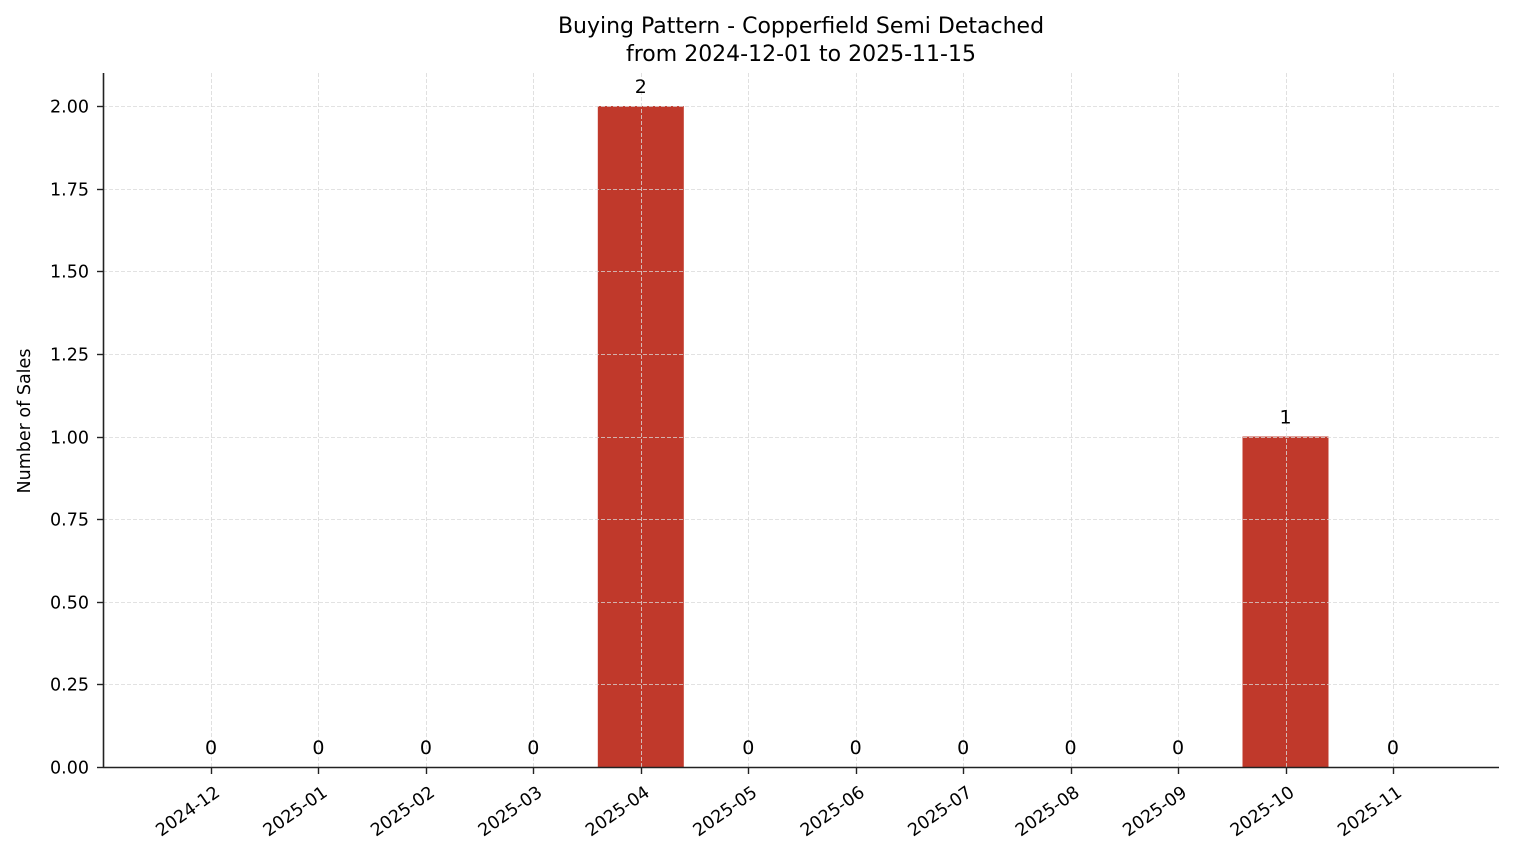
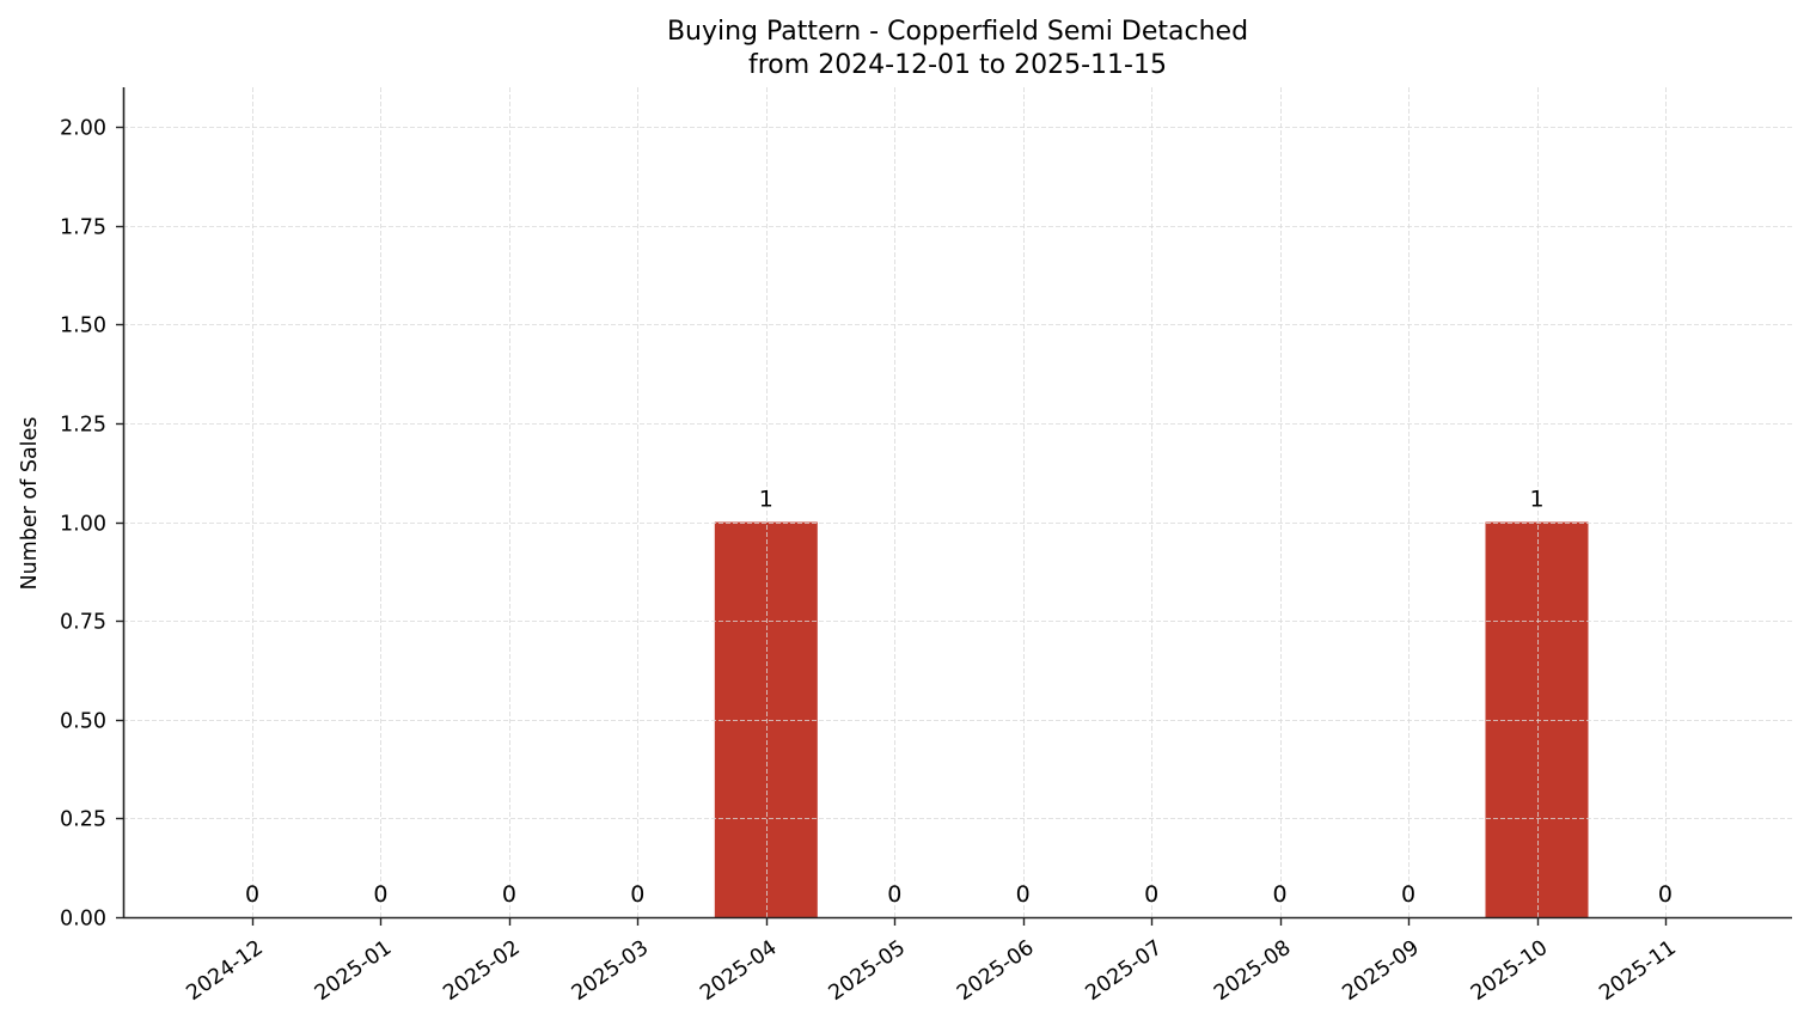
2025-04: 2 -> 1
